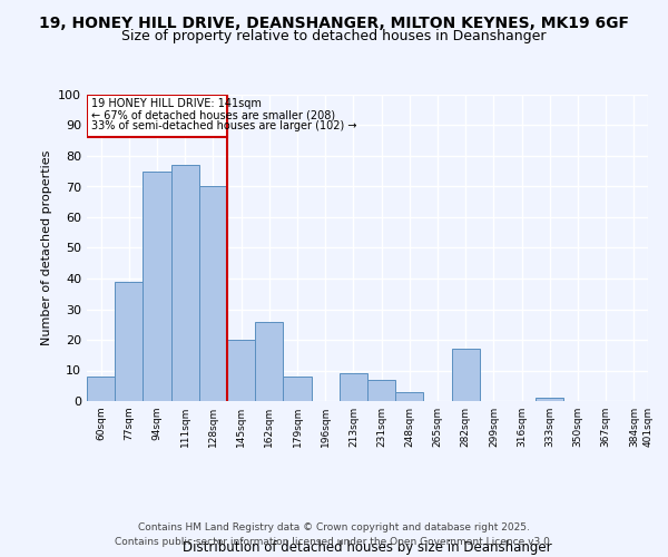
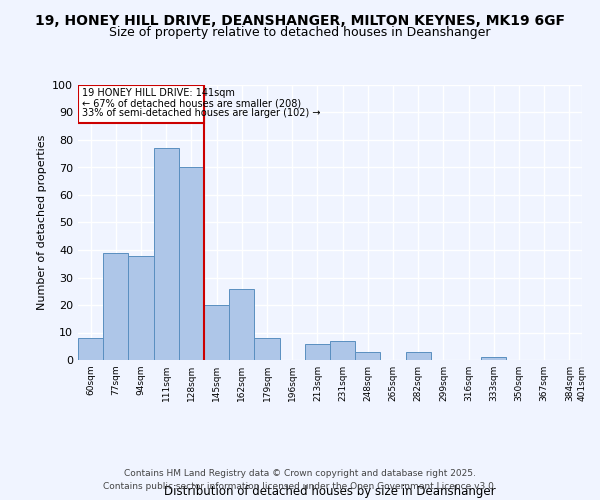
94sqm: 75 -> 38
213sqm: 9 -> 6
282sqm: 17 -> 3
